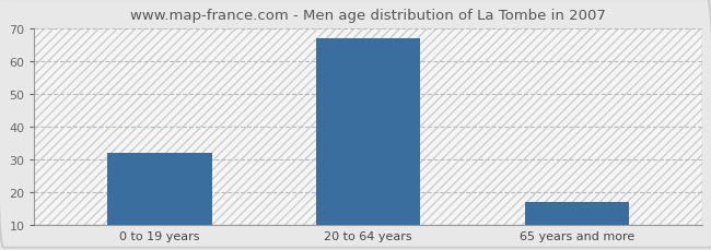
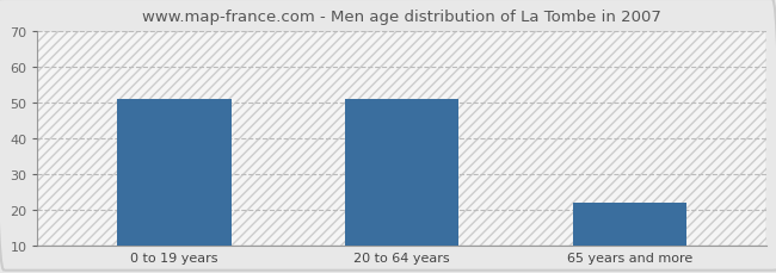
0 to 19 years: 32 -> 51
20 to 64 years: 67 -> 51
65 years and more: 17 -> 22
